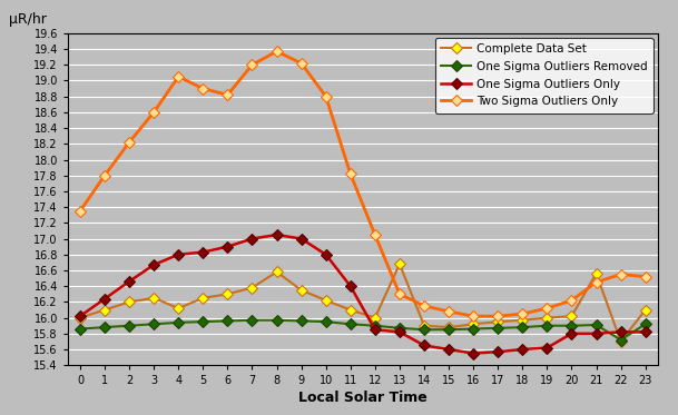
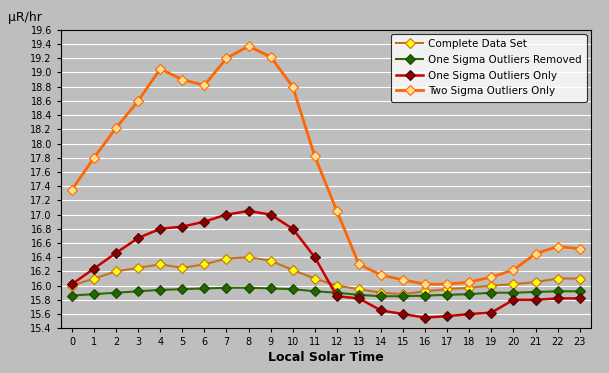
Complete Data Set/4: 16.12 -> 16.30
Complete Data Set/8: 16.58 -> 16.40
Complete Data Set/13: 16.68 -> 15.95
Complete Data Set/21: 16.56 -> 16.05
Complete Data Set/22: 15.70 -> 16.10
One Sigma Outliers Removed/22: 15.72 -> 15.92
